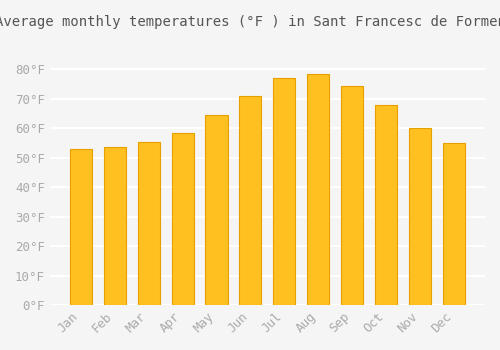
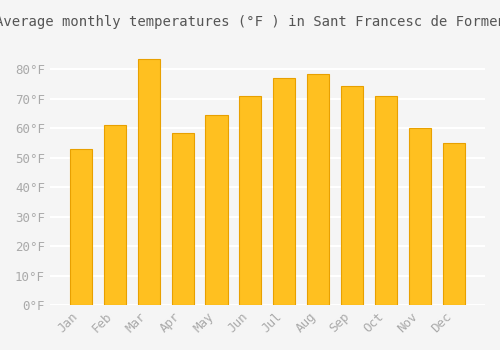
Feb: 53.5°F -> 61.0°F
Mar: 55.5°F -> 83.5°F
Oct: 68.0°F -> 71.0°F
